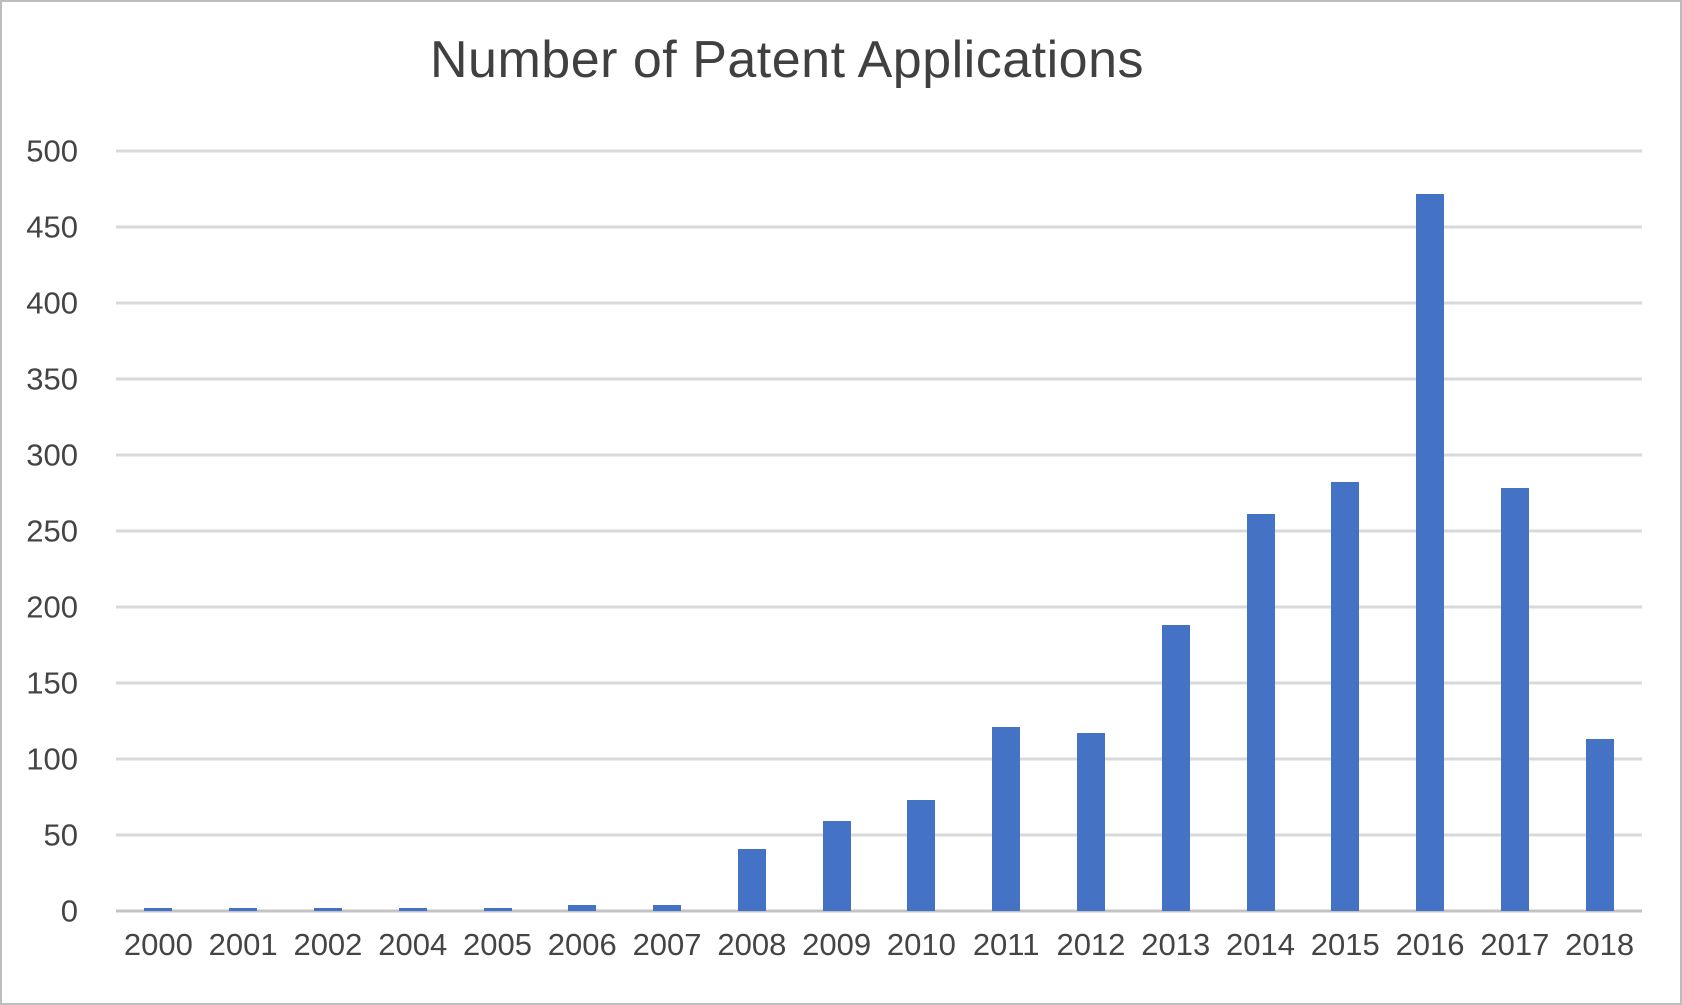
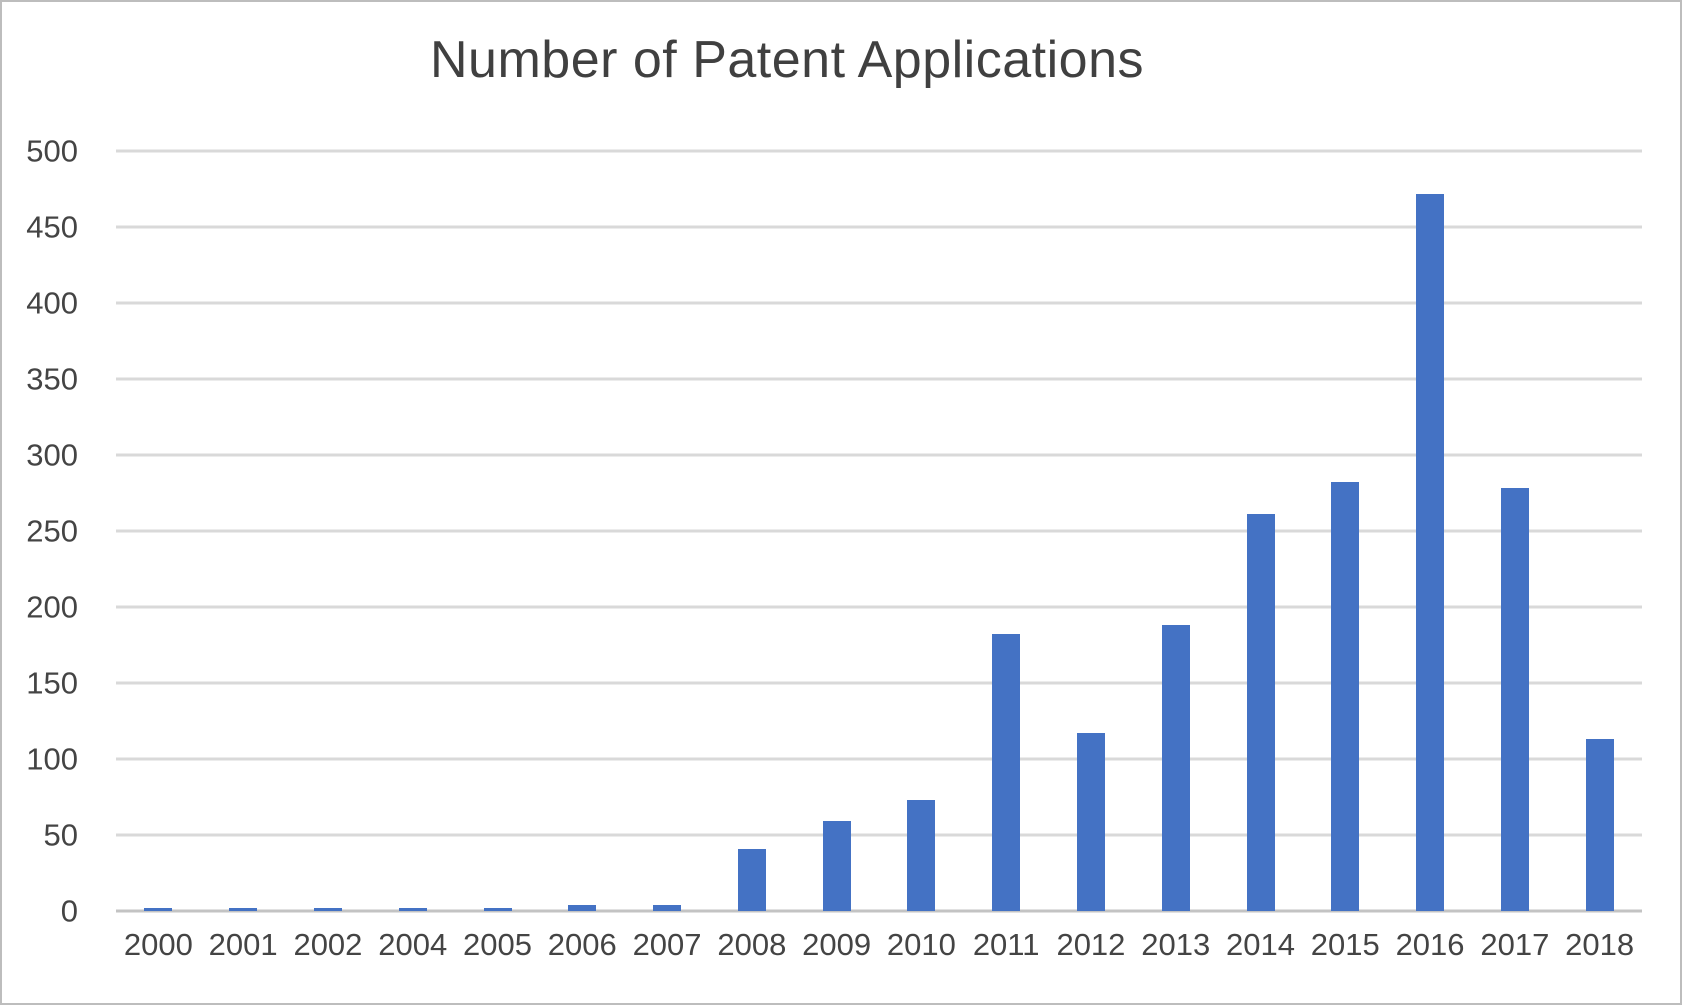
2011: 121 -> 182
